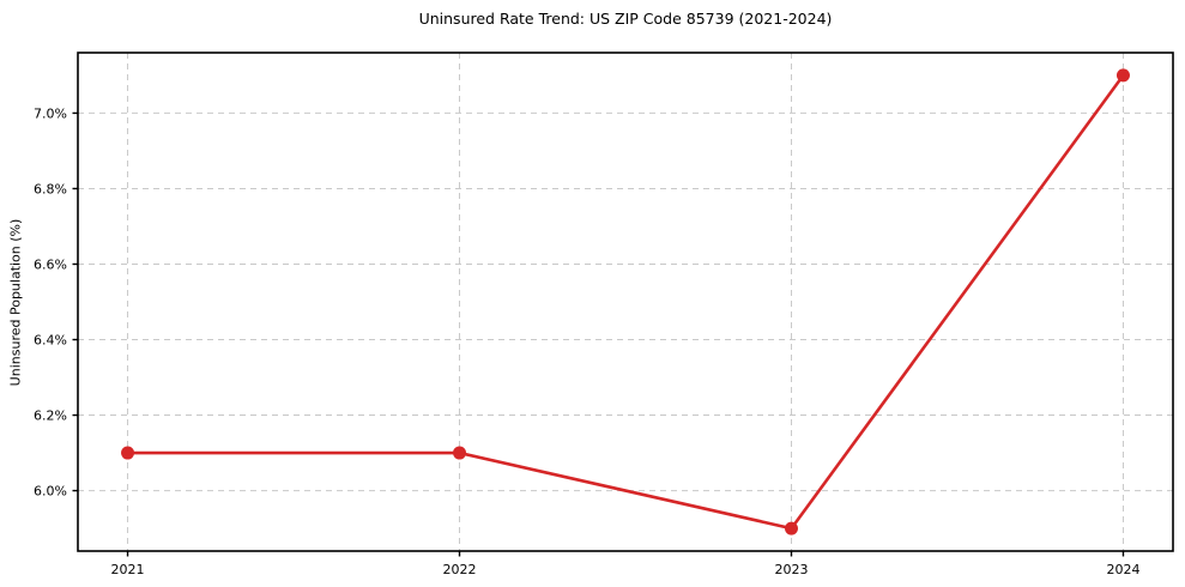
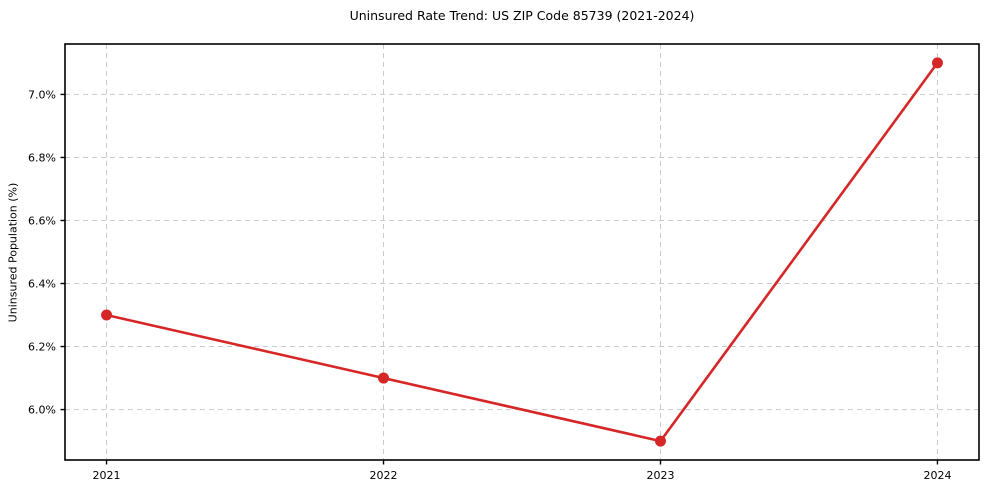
2021: 6.1% -> 6.3%
